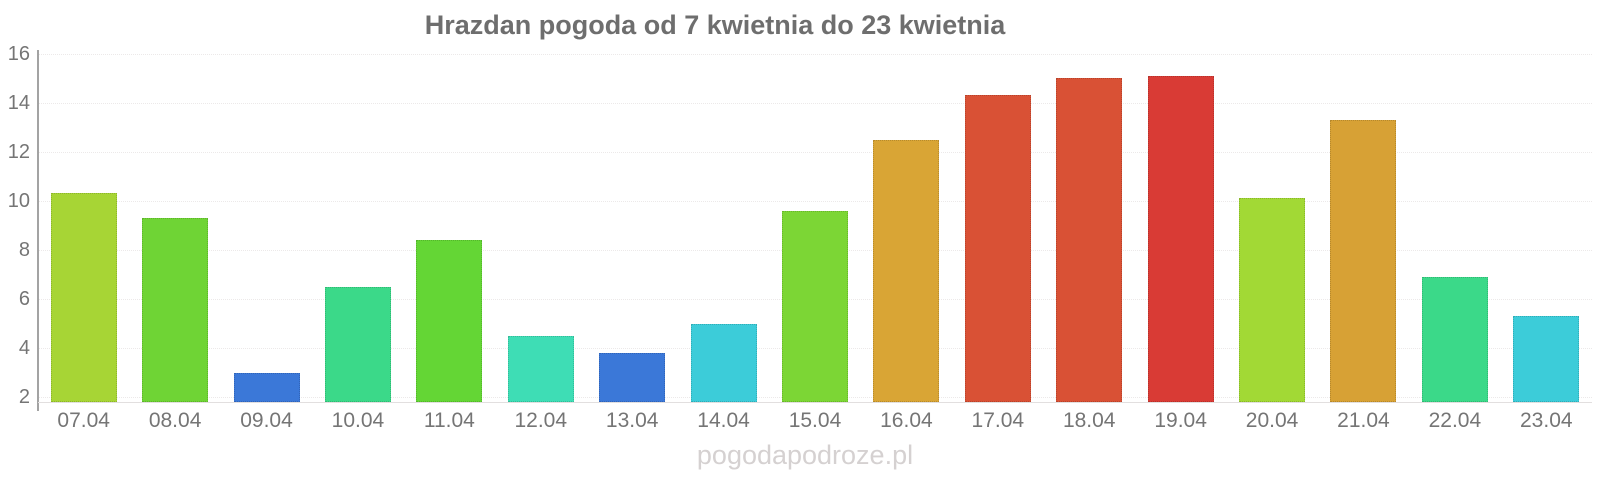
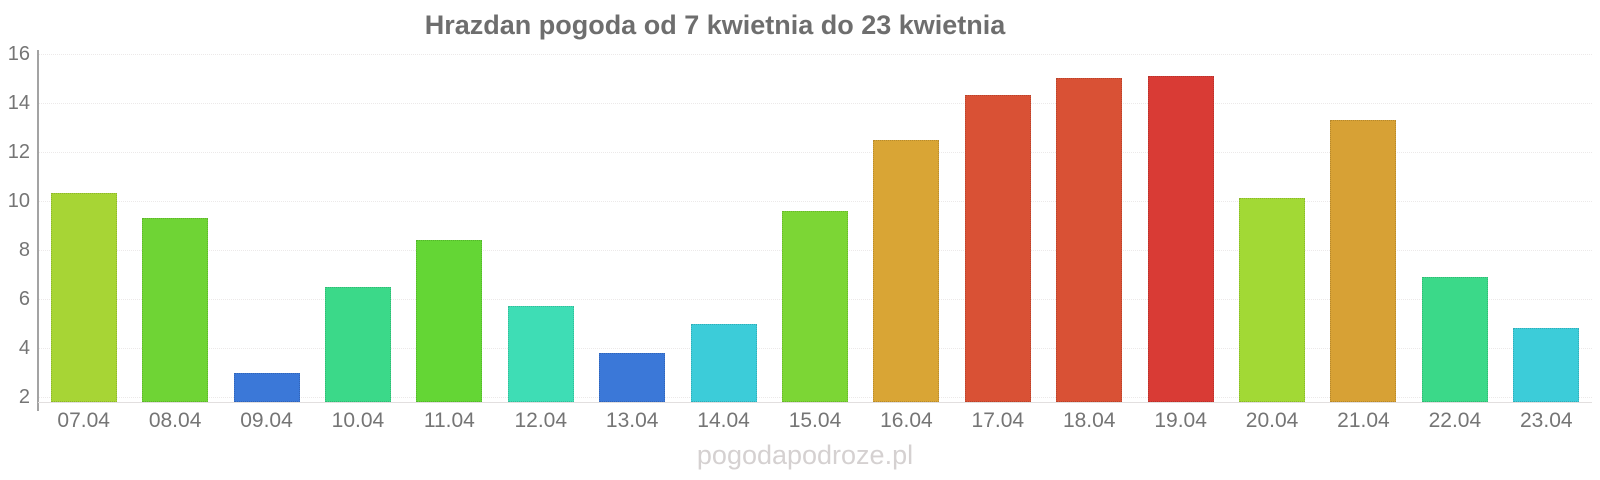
12.04: 4.5 -> 5.7
23.04: 5.3 -> 4.8
